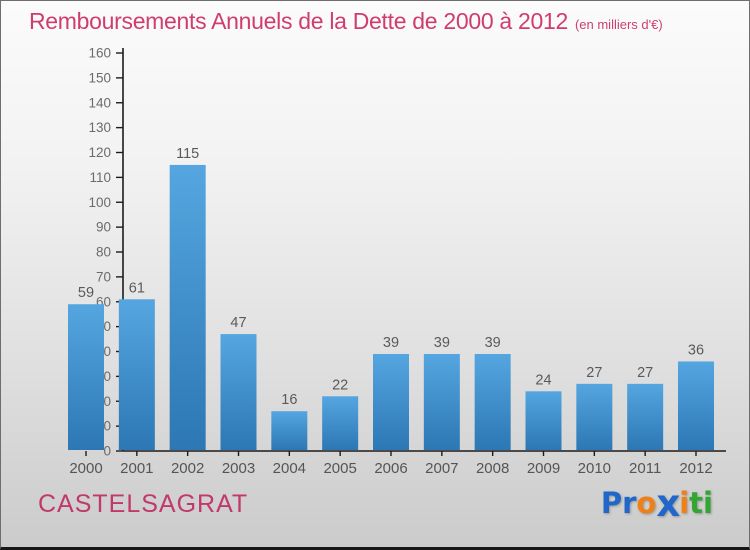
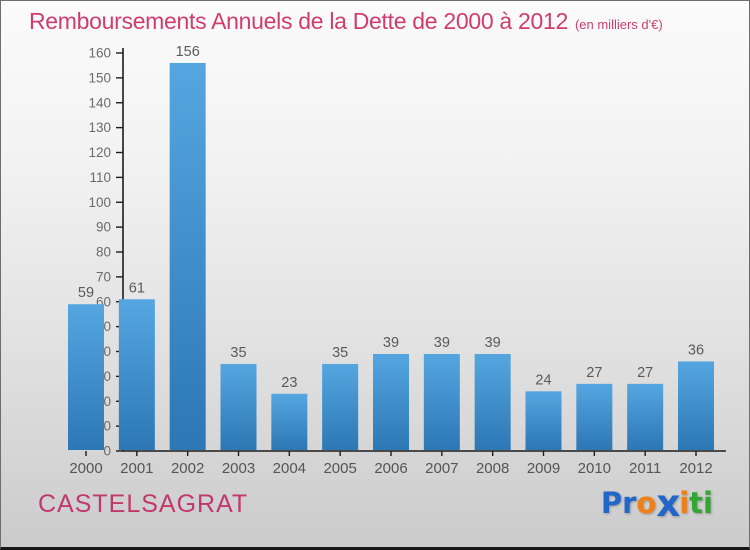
2002: 115 -> 156
2003: 47 -> 35
2004: 16 -> 23
2005: 22 -> 35
